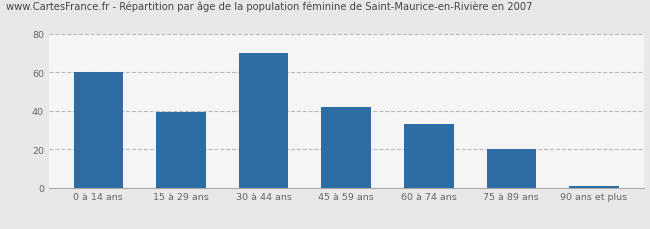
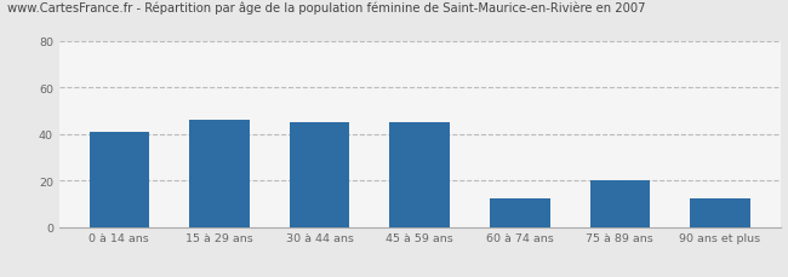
0 à 14 ans: 60 -> 41
15 à 29 ans: 39 -> 46
30 à 44 ans: 70 -> 45
45 à 59 ans: 42 -> 45
60 à 74 ans: 33 -> 12
90 ans et plus: 1 -> 12
